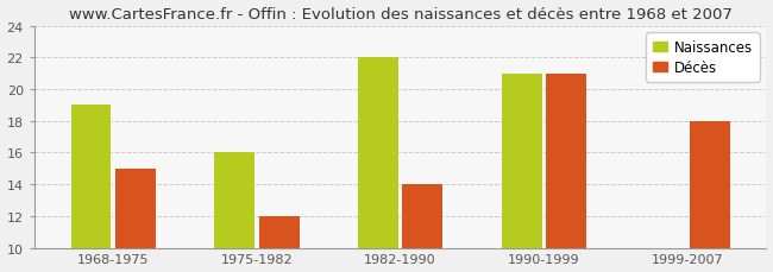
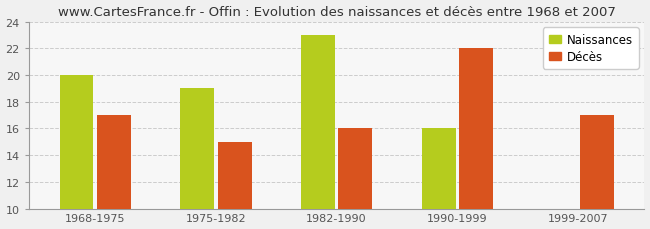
Naissances/1968-1975: 19 -> 20
Décès/1968-1975: 15 -> 17
Naissances/1975-1982: 16 -> 19
Décès/1975-1982: 12 -> 15
Naissances/1982-1990: 22 -> 23
Décès/1982-1990: 14 -> 16
Naissances/1990-1999: 21 -> 16
Décès/1990-1999: 21 -> 22
Décès/1999-2007: 18 -> 17
